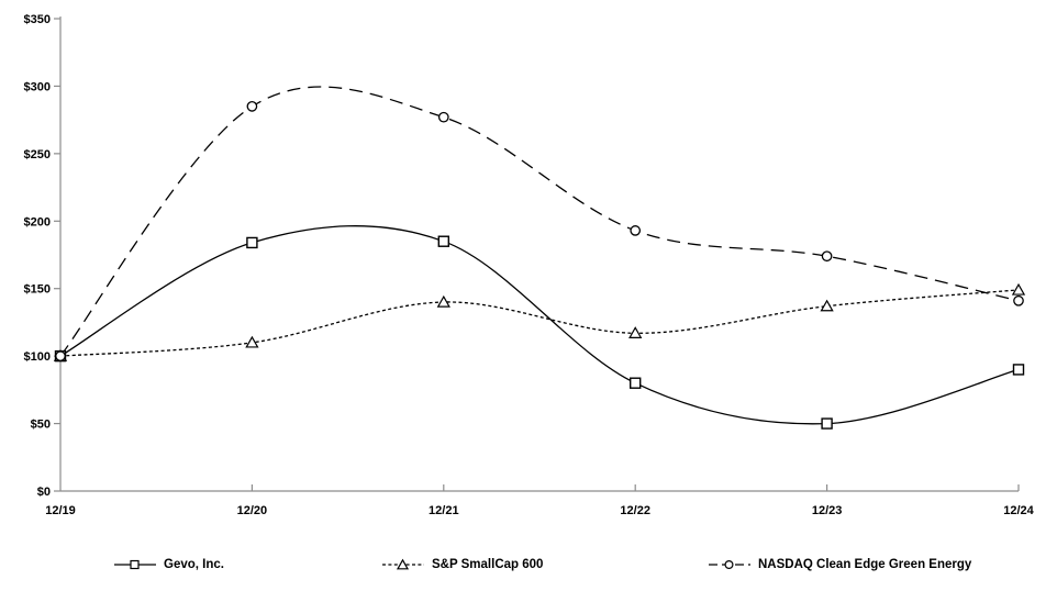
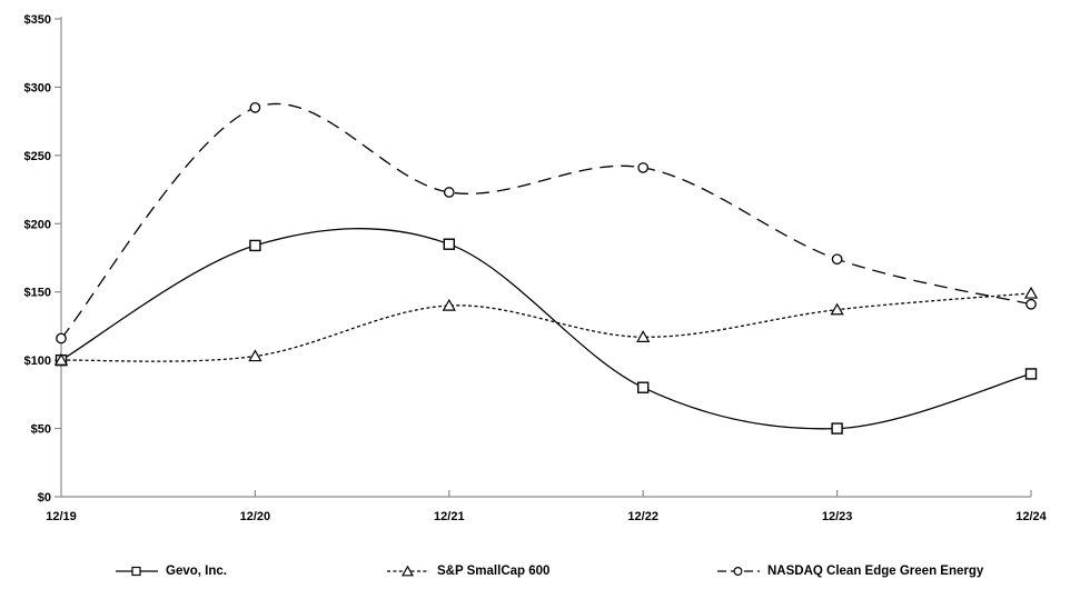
NASDAQ Clean Edge Green Energy/12/19: $100 -> $116
S&P SmallCap 600/12/20: $110 -> $103
NASDAQ Clean Edge Green Energy/12/21: $277 -> $223
NASDAQ Clean Edge Green Energy/12/22: $193 -> $241
